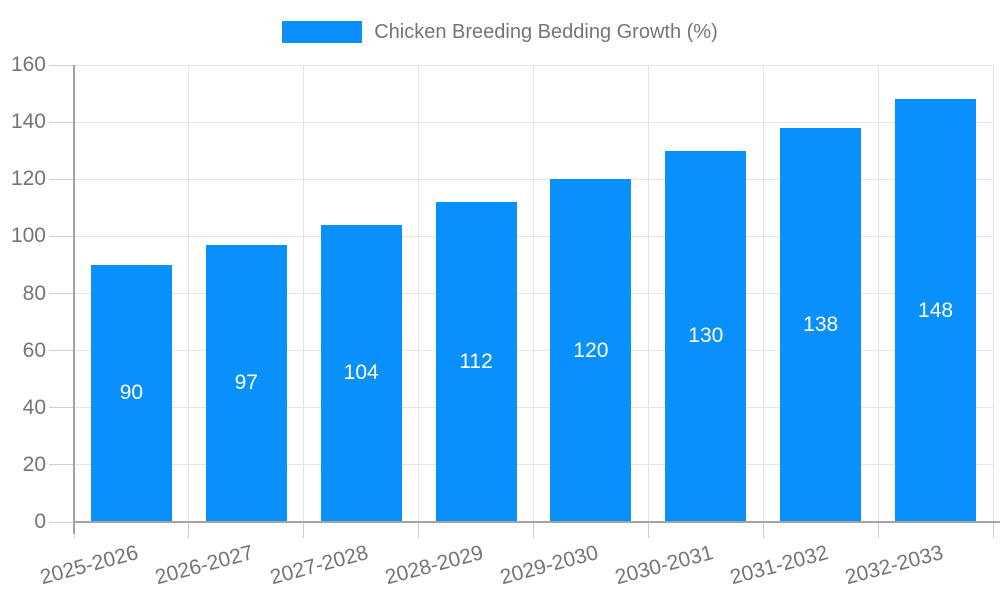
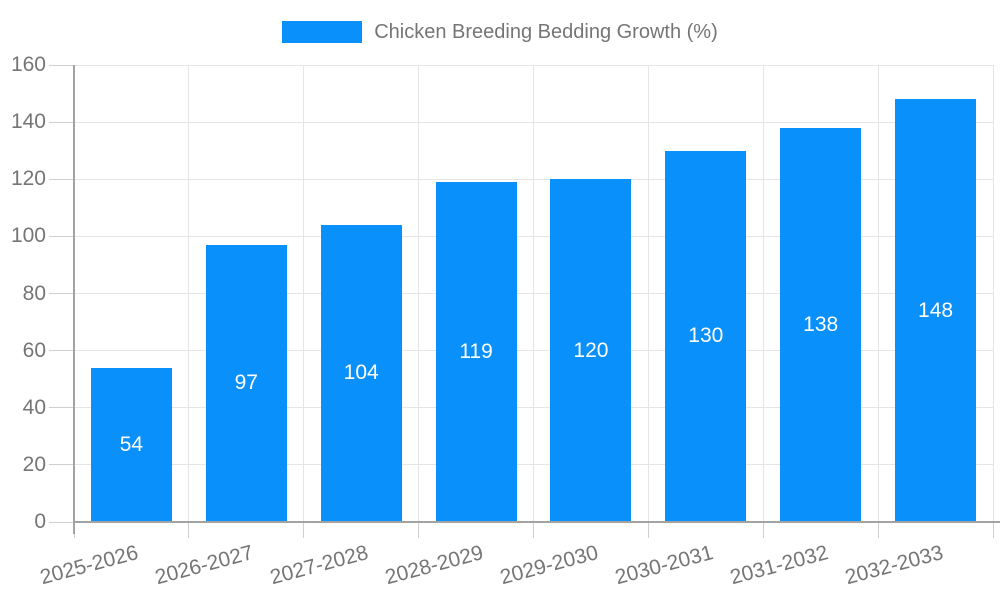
2025-2026: 90 -> 54
2028-2029: 112 -> 119
